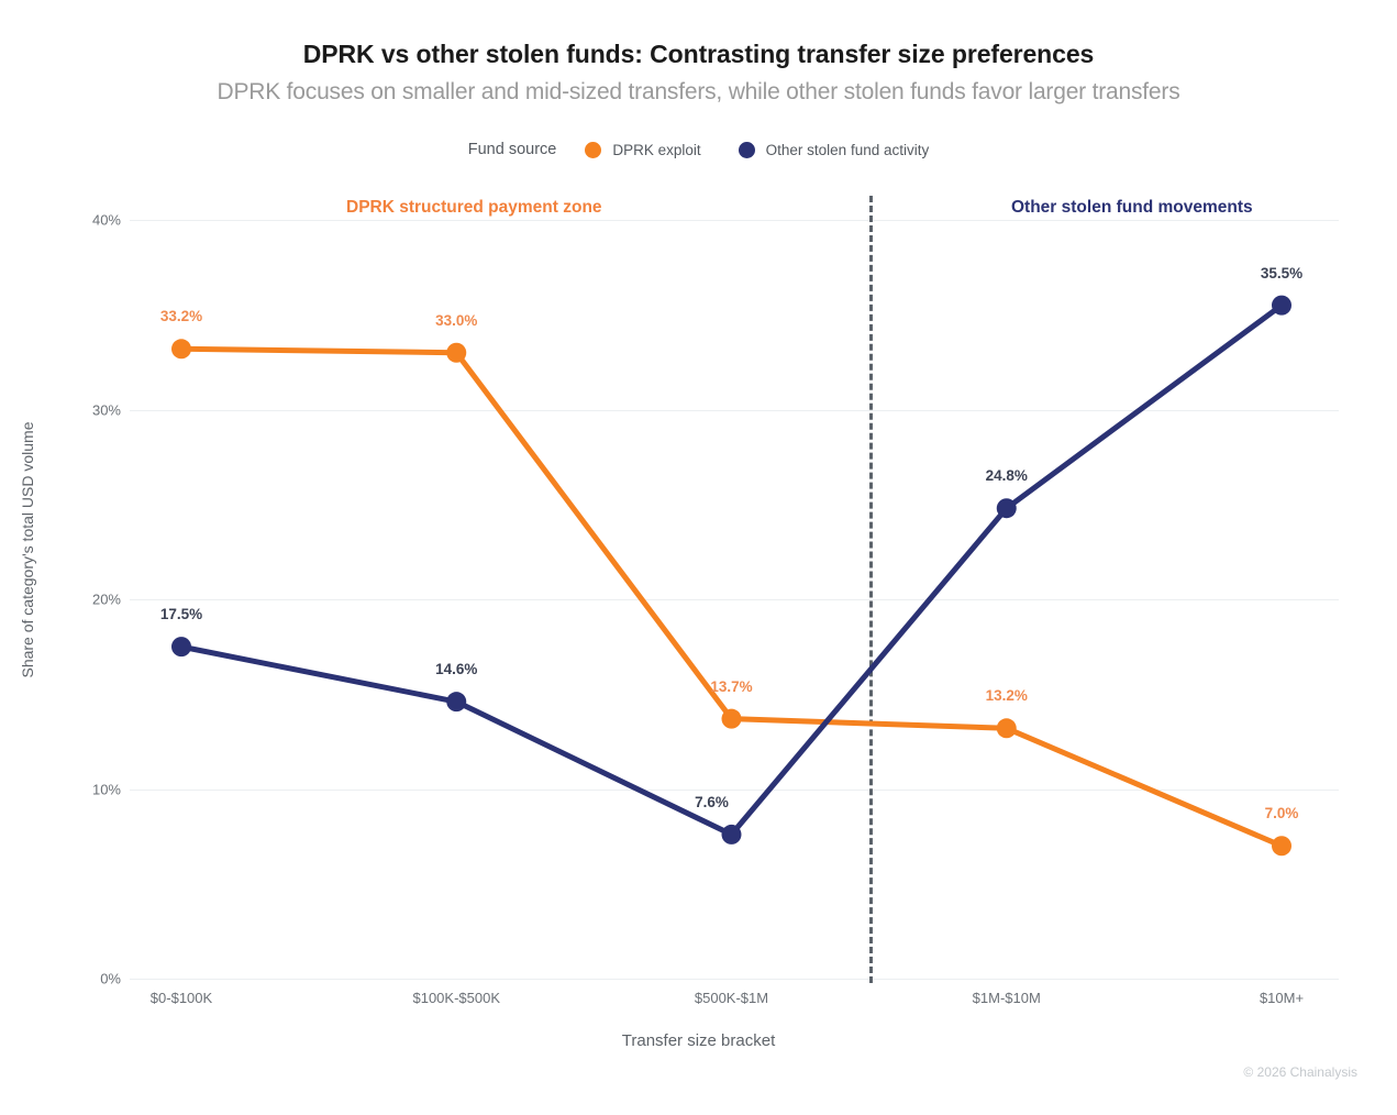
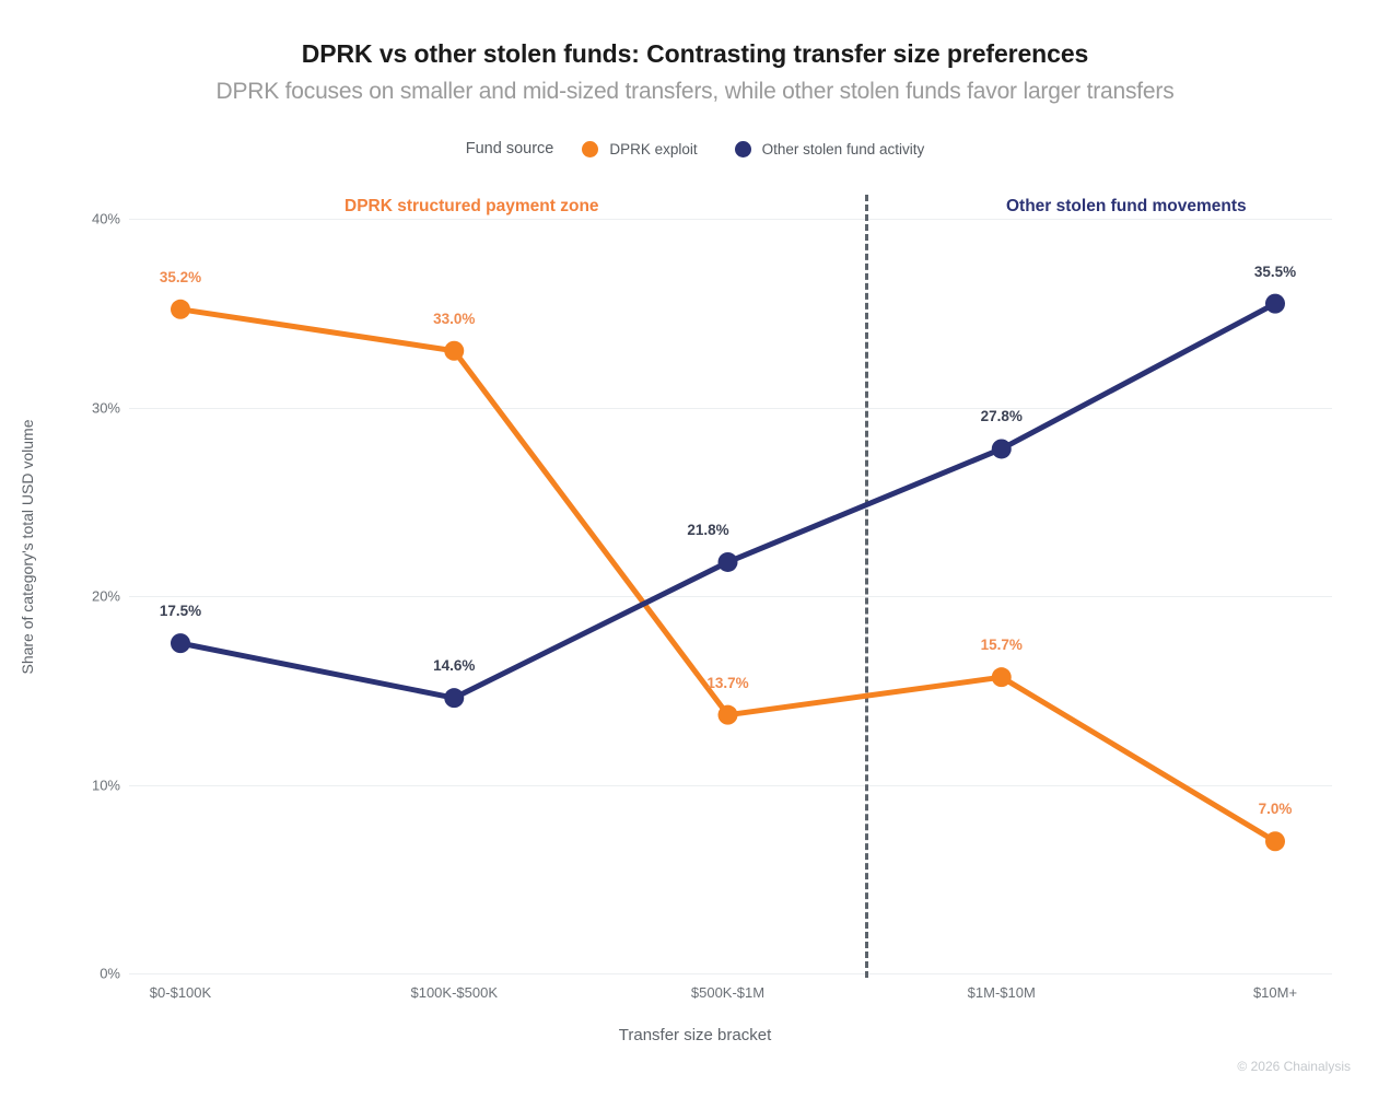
DPRK exploit/$0-$100K: 33.2% -> 35.2%
Other stolen fund activity/$500K-$1M: 7.6% -> 21.8%
DPRK exploit/$1M-$10M: 13.2% -> 15.7%
Other stolen fund activity/$1M-$10M: 24.8% -> 27.8%
